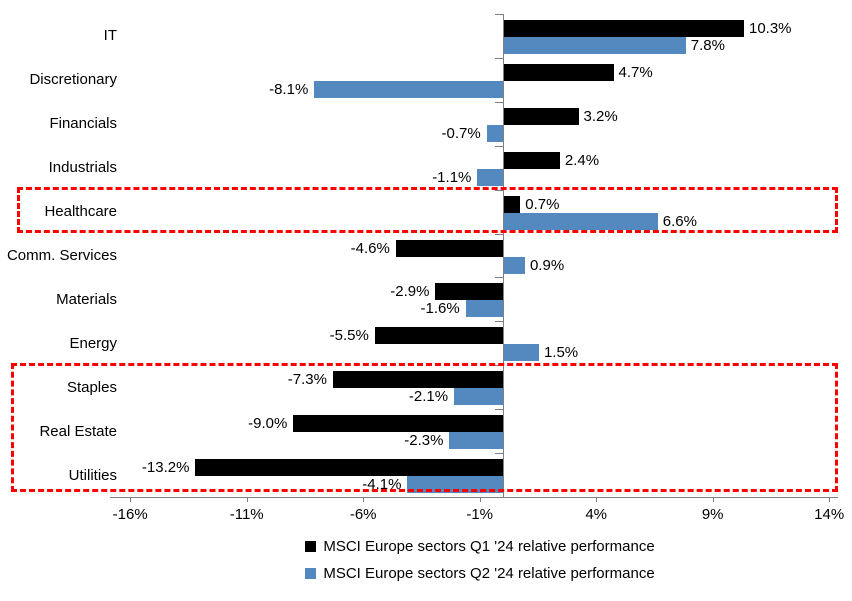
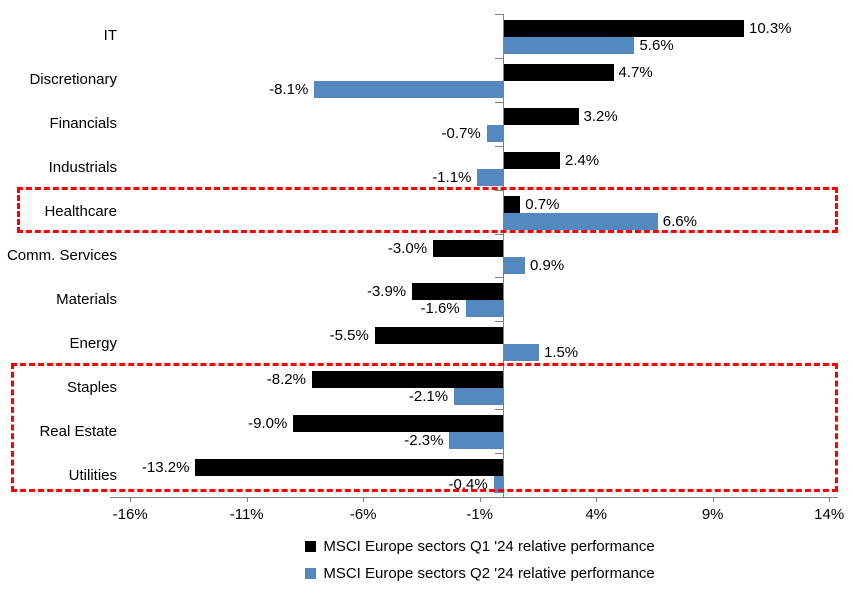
MSCI Europe sectors Q2 '24 relative performance/IT: 7.8% -> 5.6%
MSCI Europe sectors Q1 '24 relative performance/Comm. Services: -4.6% -> -3.0%
MSCI Europe sectors Q1 '24 relative performance/Materials: -2.9% -> -3.9%
MSCI Europe sectors Q1 '24 relative performance/Staples: -7.3% -> -8.2%
MSCI Europe sectors Q2 '24 relative performance/Utilities: -4.1% -> -0.4%
